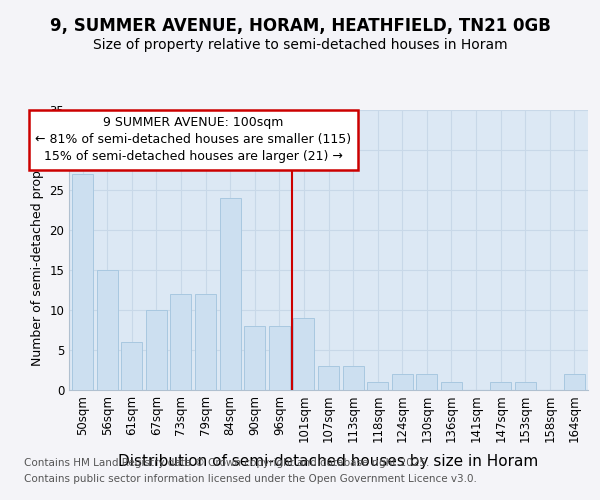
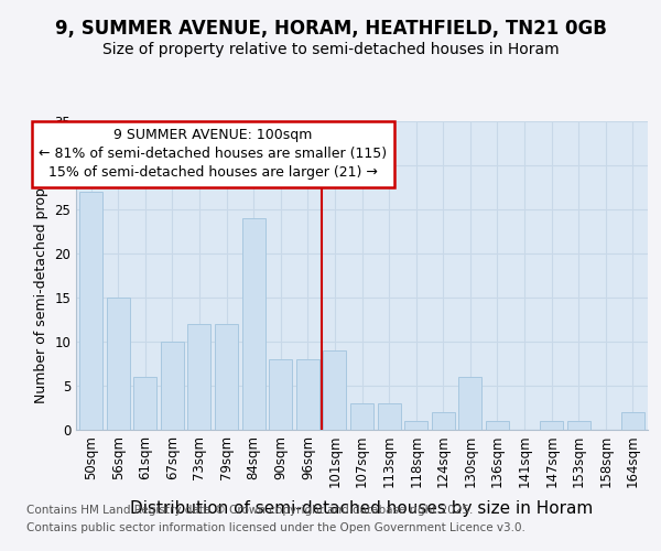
130sqm: 2 -> 6
